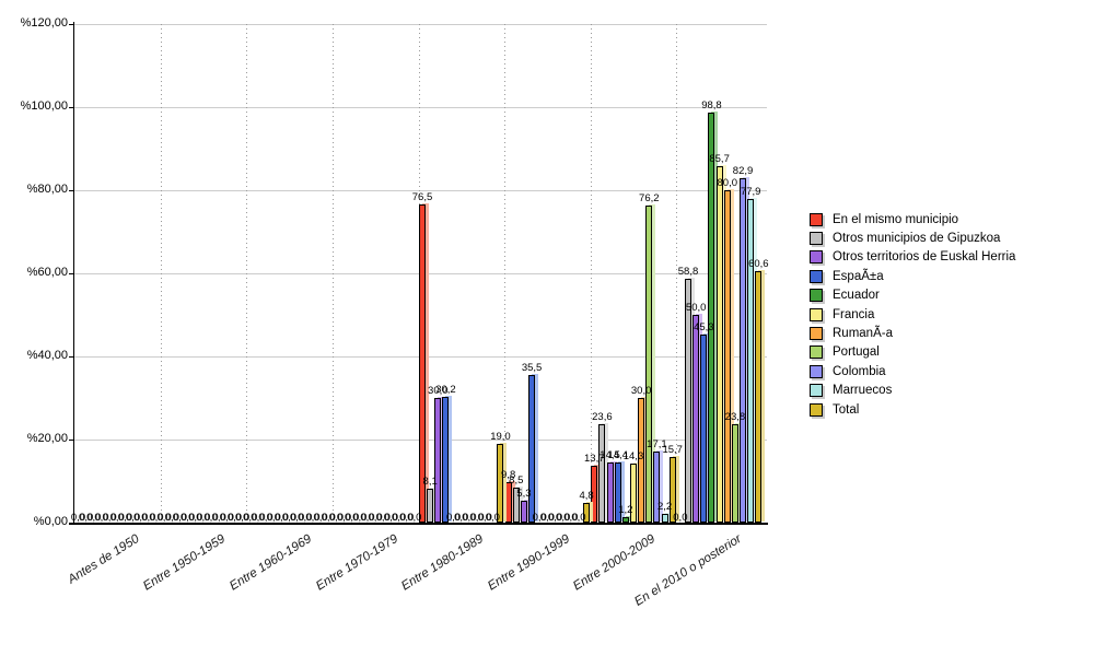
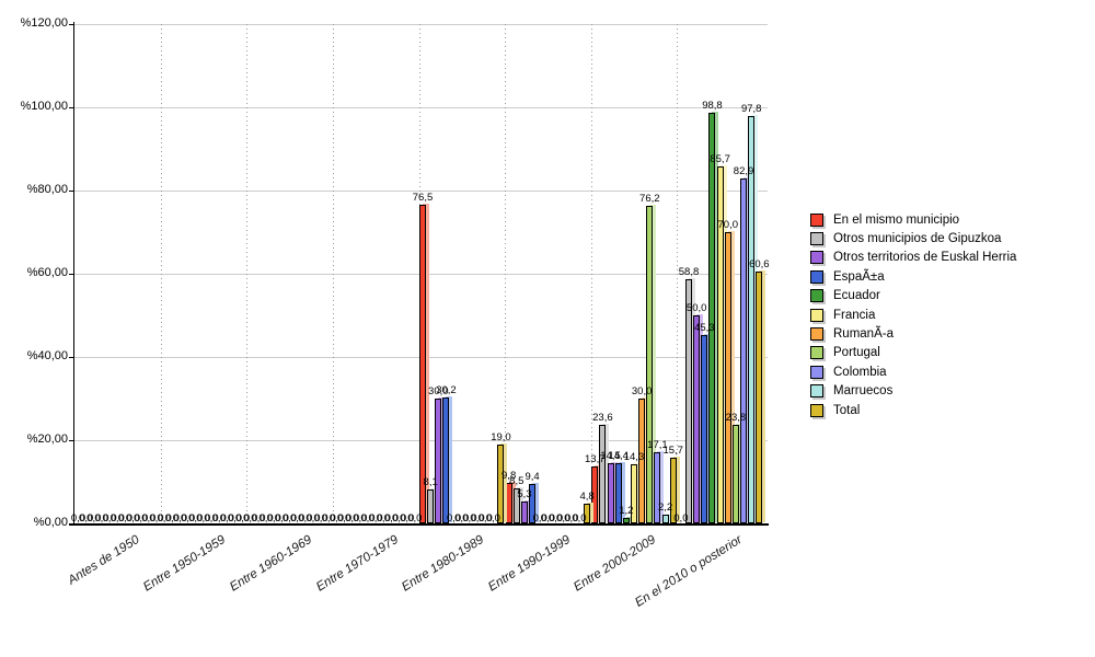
EspaÃ±a/Entre 1990-1999: 35,5 -> 9,4
RumanÃ-a/En el 2010 o posterior: 80,0 -> 70,0
Marruecos/En el 2010 o posterior: 77,9 -> 97,8
